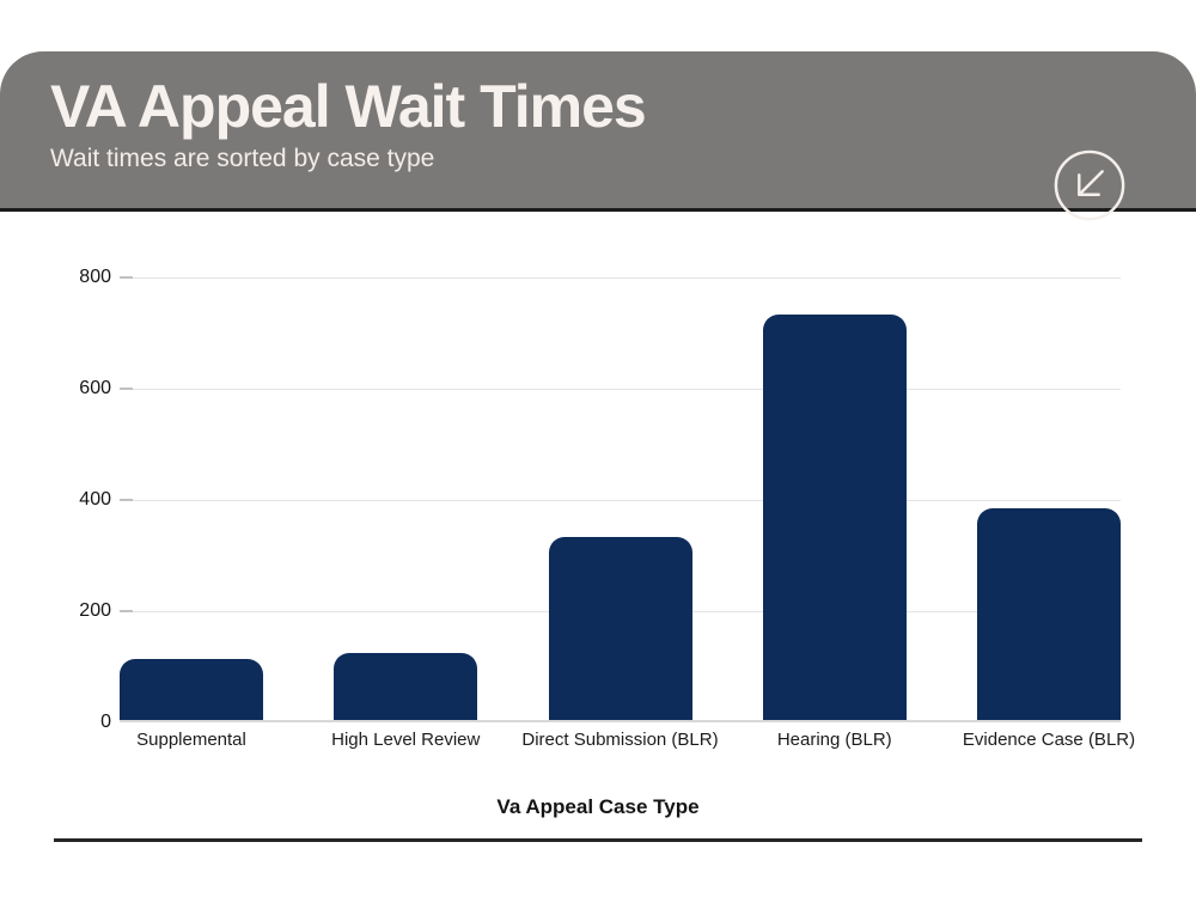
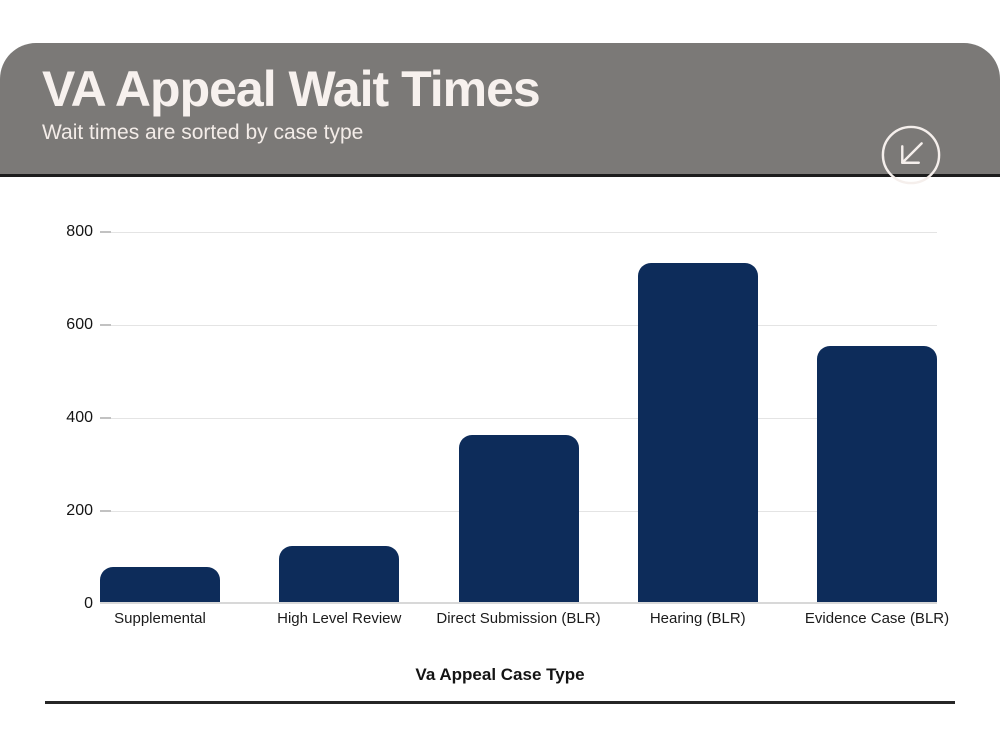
Supplemental: 110 -> 80
Direct Submission (BLR): 330 -> 360
Evidence Case (BLR): 380 -> 550
